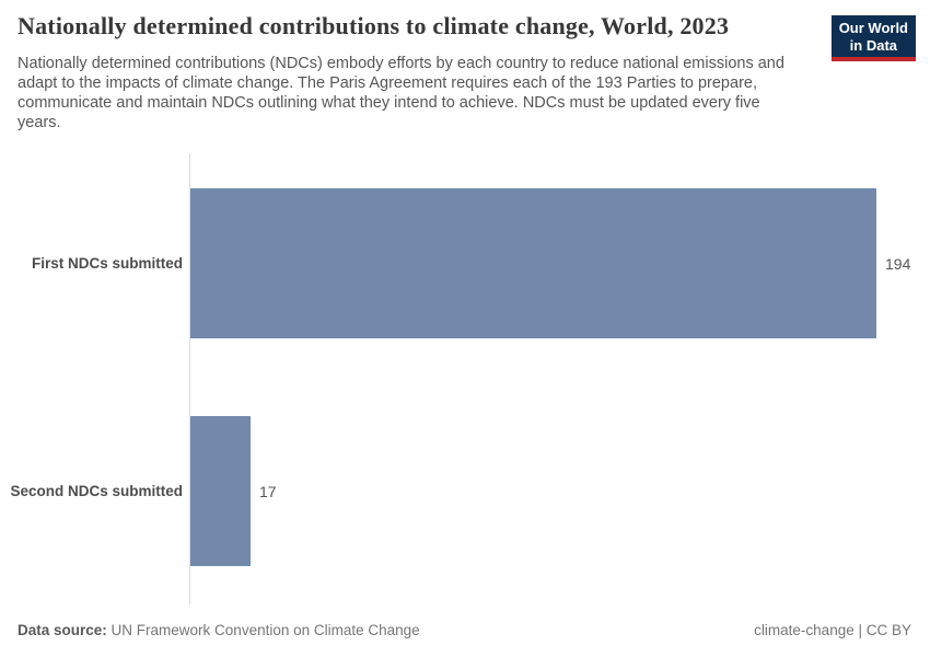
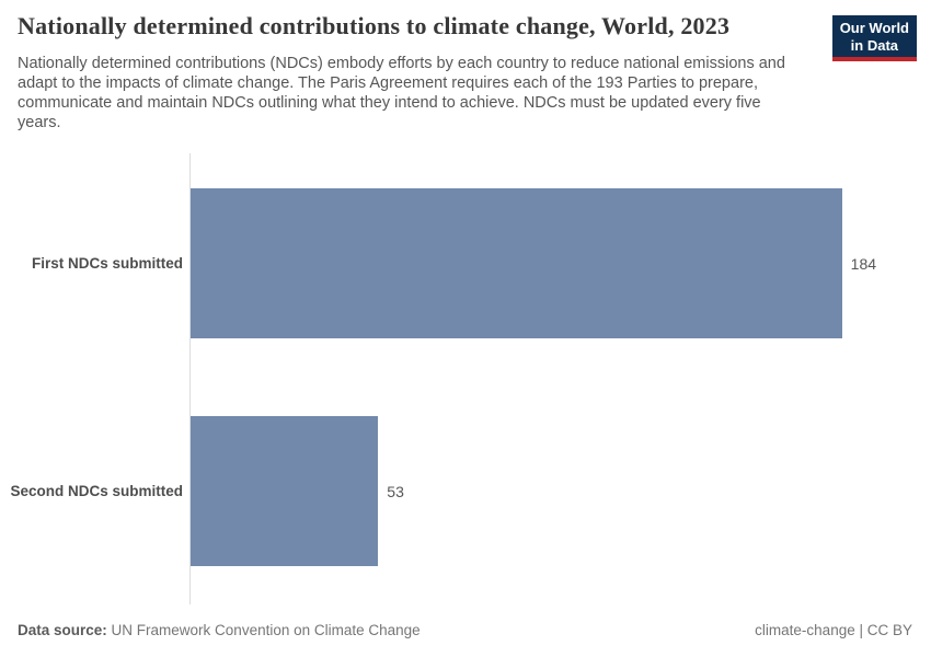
First NDCs submitted: 194 -> 184
Second NDCs submitted: 17 -> 53
